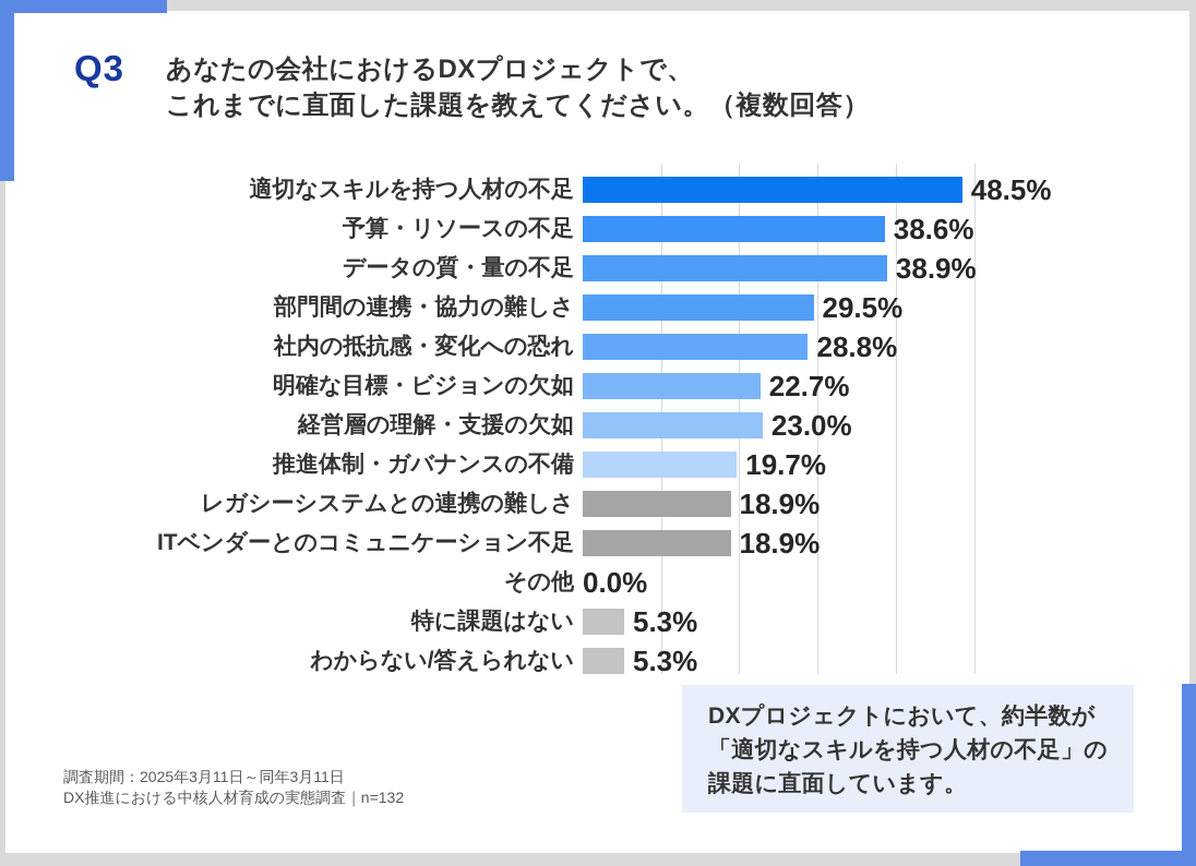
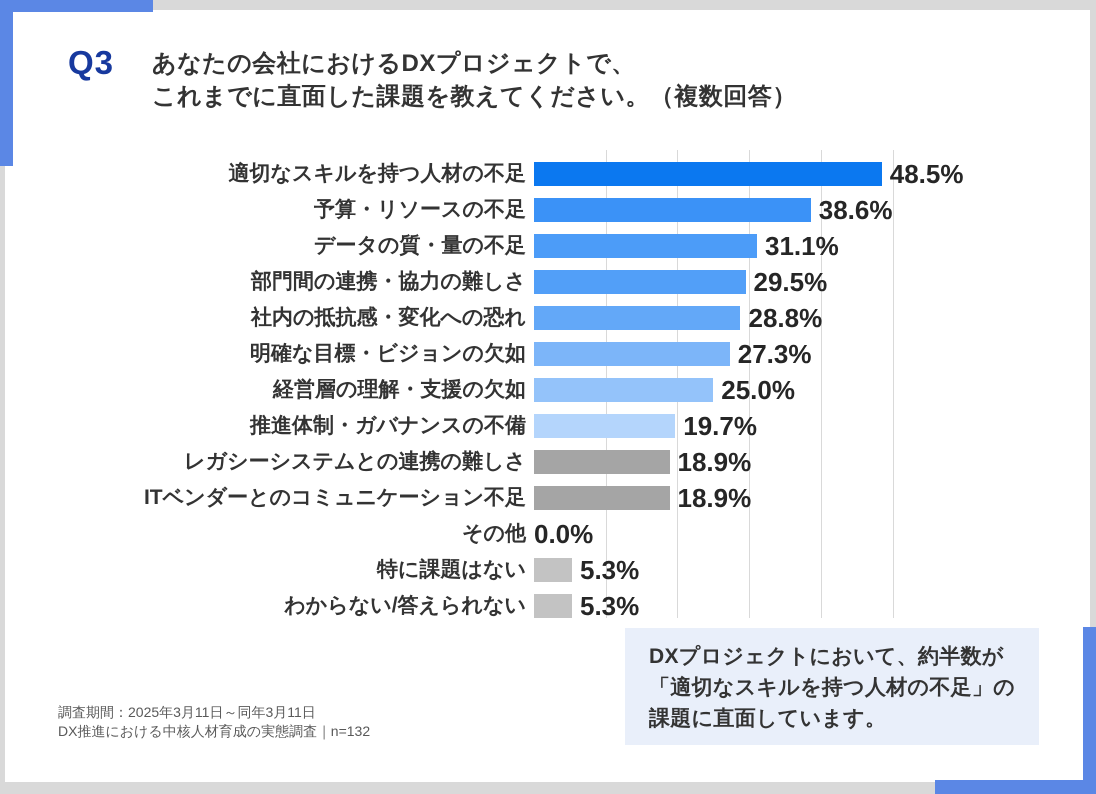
データの質・量の不足: 38.9% -> 31.1%
明確な目標・ビジョンの欠如: 22.7% -> 27.3%
経営層の理解・支援の欠如: 23.0% -> 25.0%
